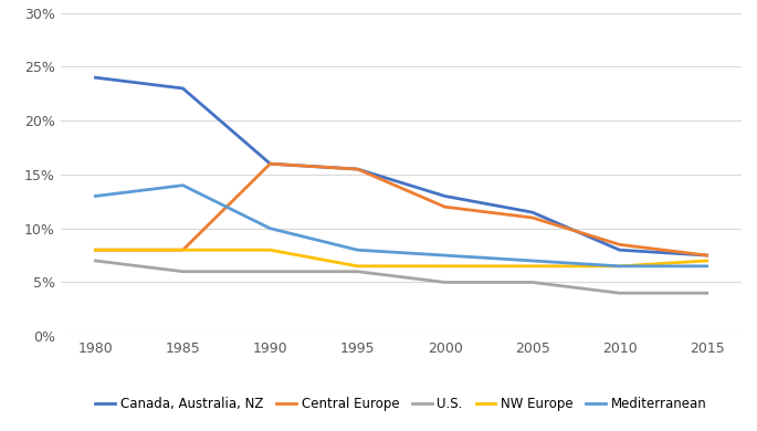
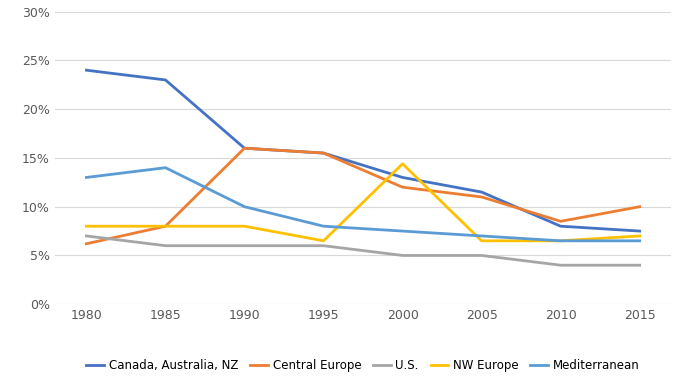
Central Europe/1980: 8.0% -> 6.2%
NW Europe/2000: 6.5% -> 14.4%
Central Europe/2015: 7.5% -> 10.0%
